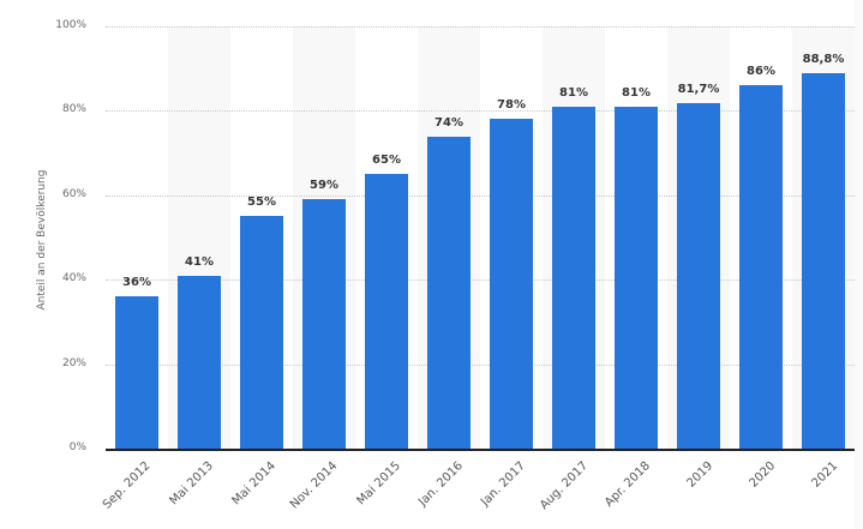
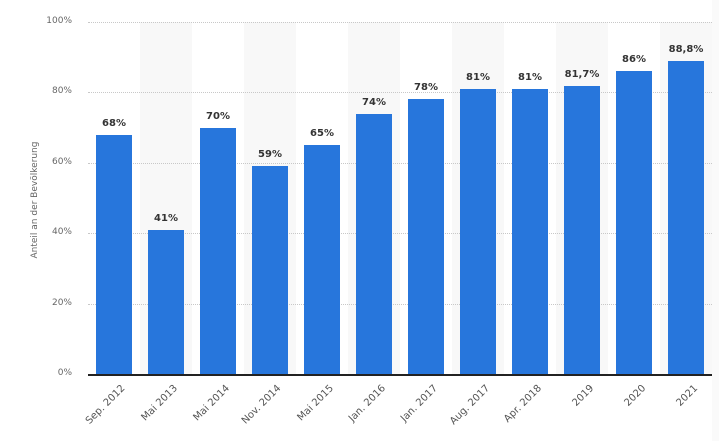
Sep. 2012: 36% -> 68%
Mai 2014: 55% -> 70%
